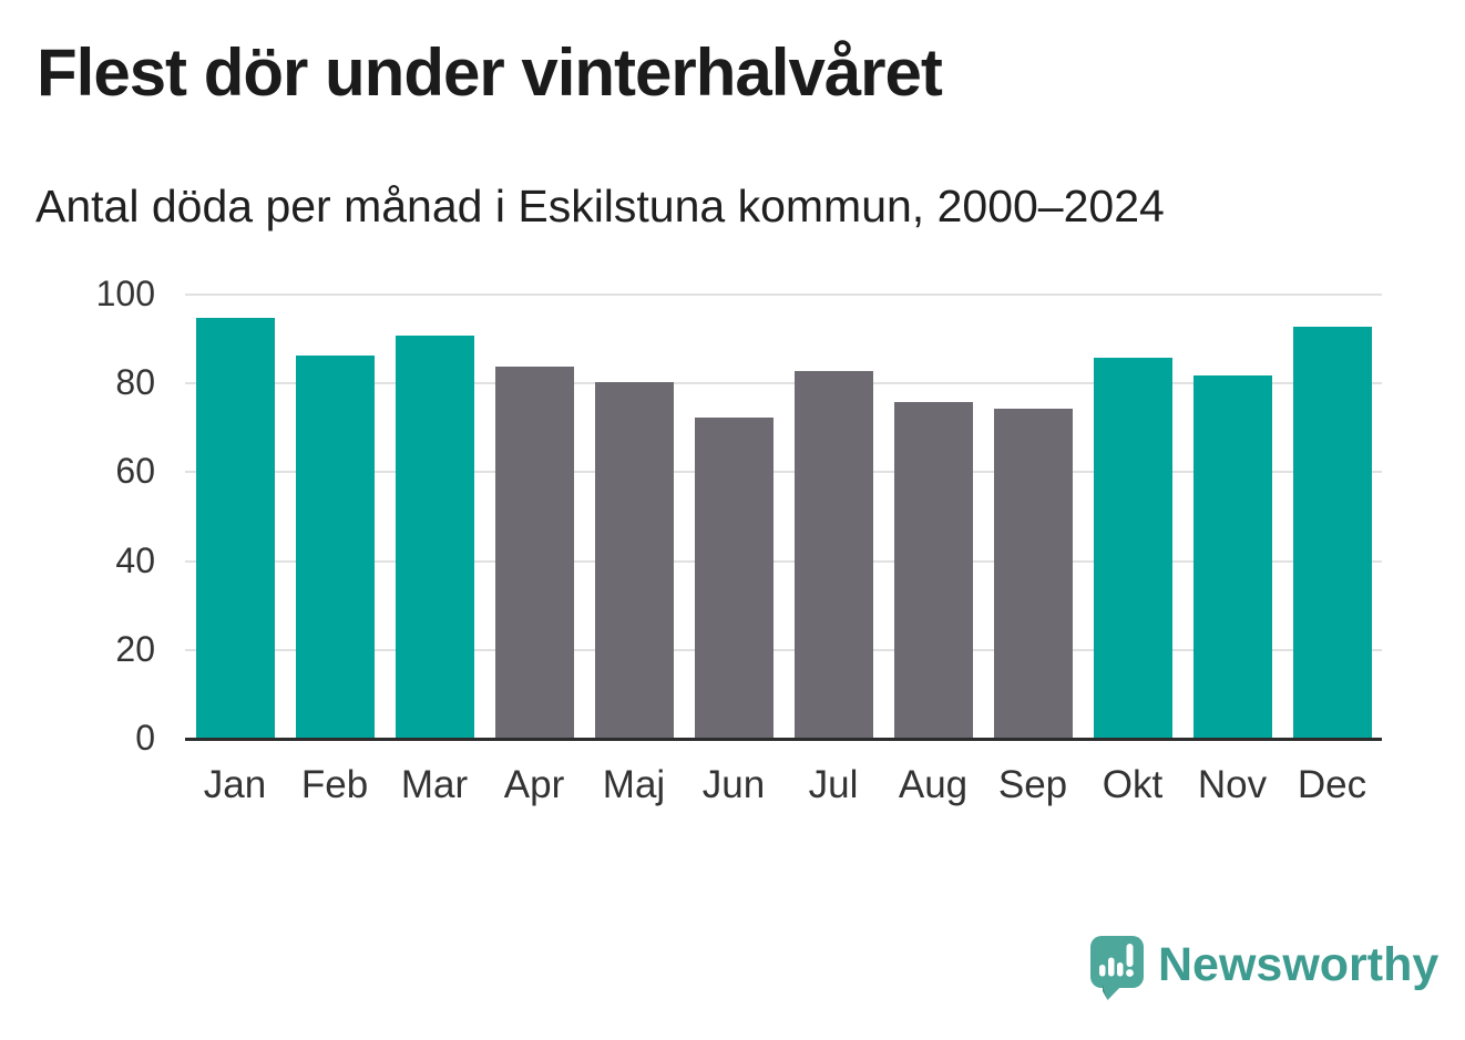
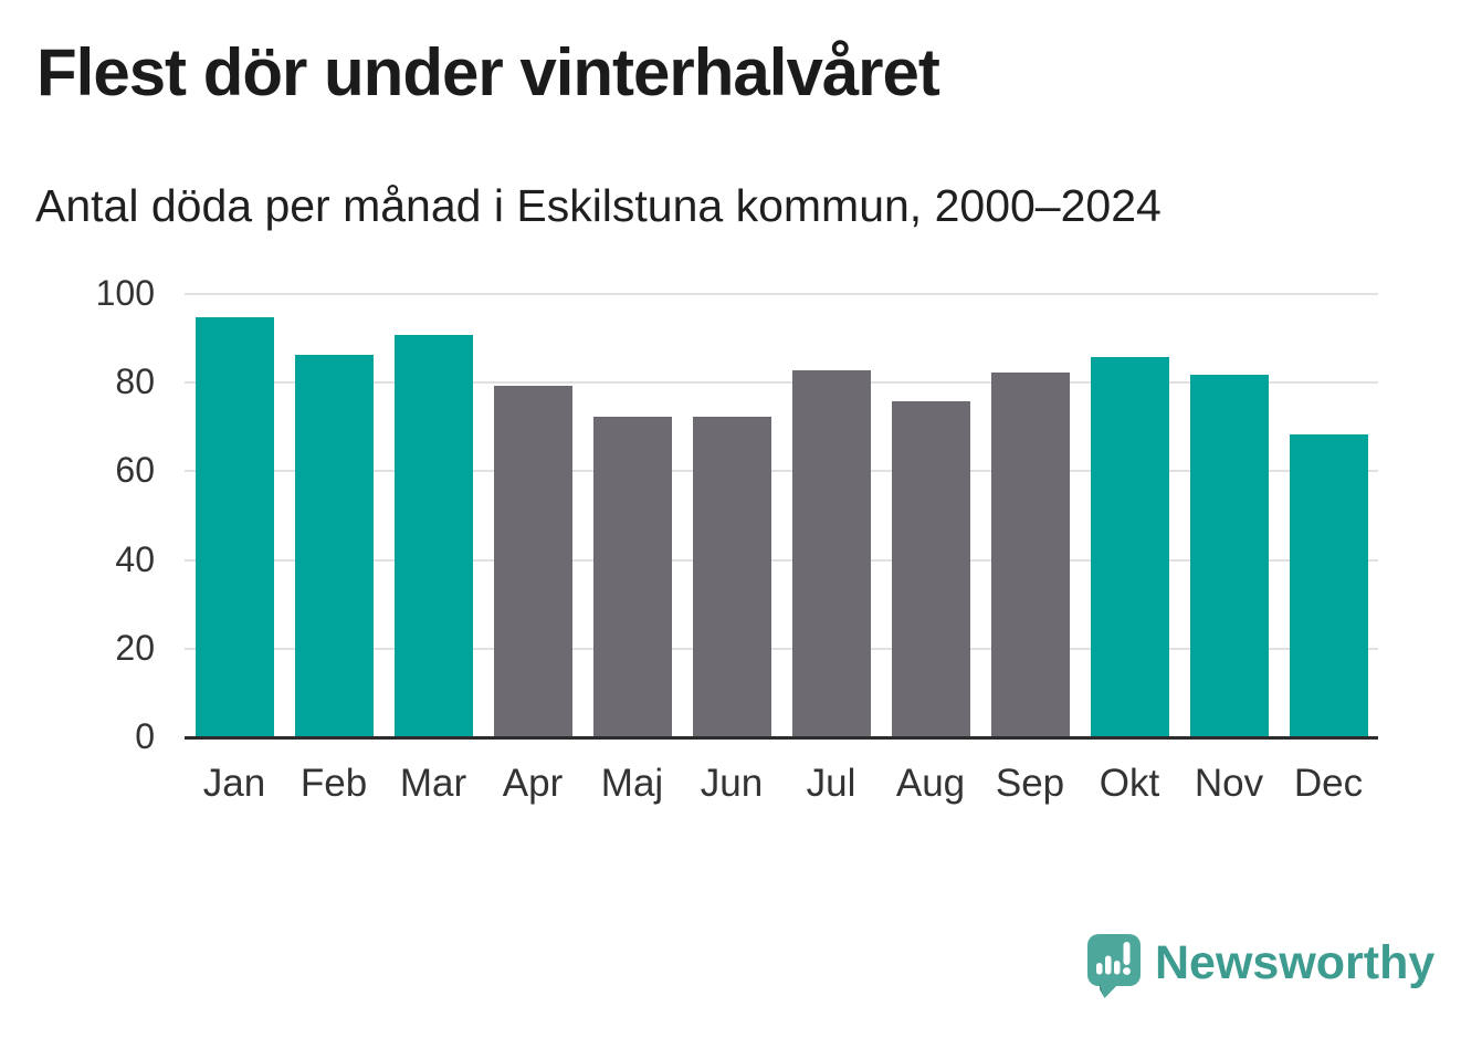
Apr: 84 -> 79
Maj: 80 -> 72
Sep: 74 -> 82
Dec: 92 -> 68
